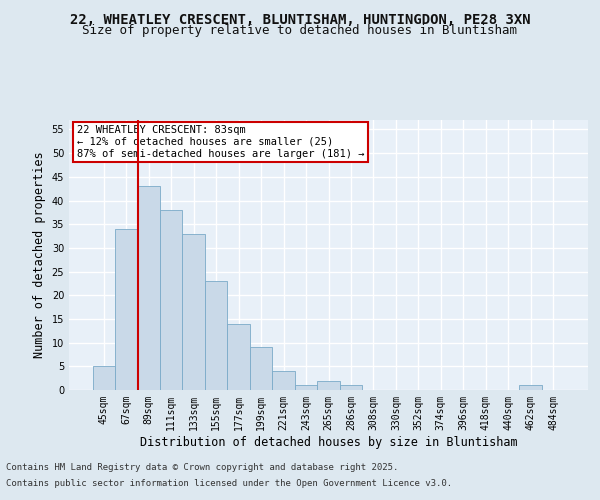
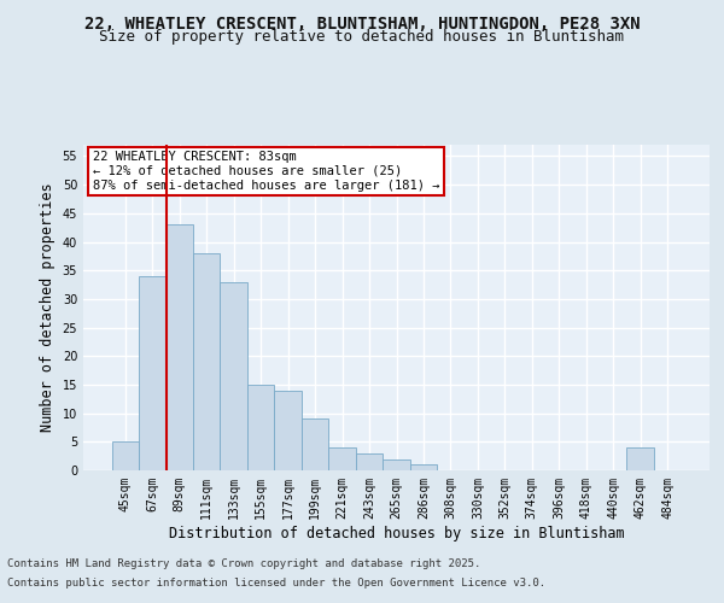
155sqm: 23 -> 15
243sqm: 1 -> 3
462sqm: 1 -> 4
